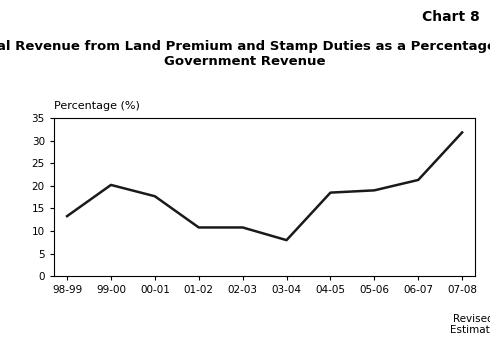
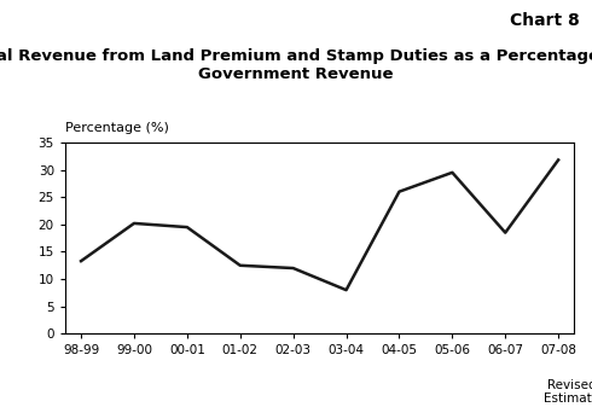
00-01: 17.7 -> 19.5
01-02: 10.8 -> 12.5
02-03: 10.8 -> 12.0
04-05: 18.5 -> 26.0
05-06: 19.0 -> 29.5
06-07: 21.3 -> 18.5
